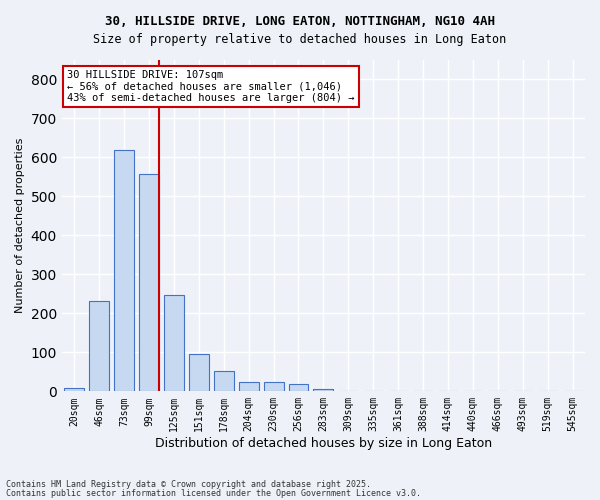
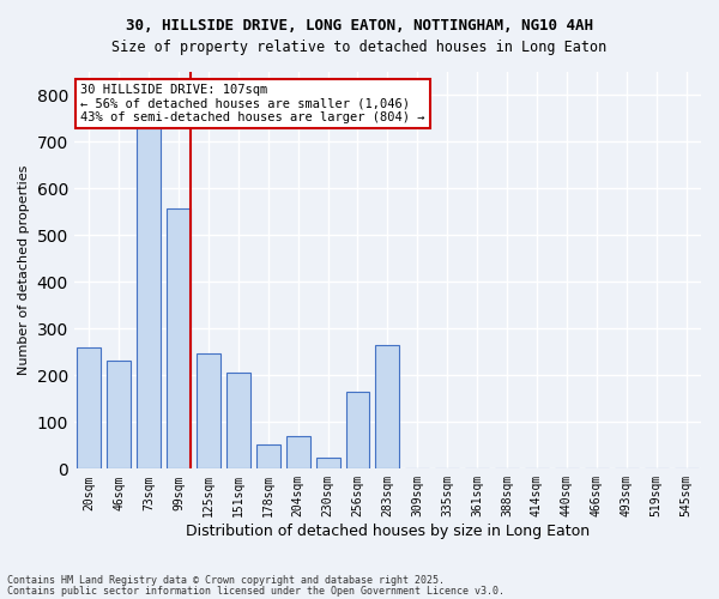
20sqm: 8 -> 260
73sqm: 620 -> 730
151sqm: 95 -> 205
204sqm: 25 -> 70
256sqm: 18 -> 165
283sqm: 5 -> 265
